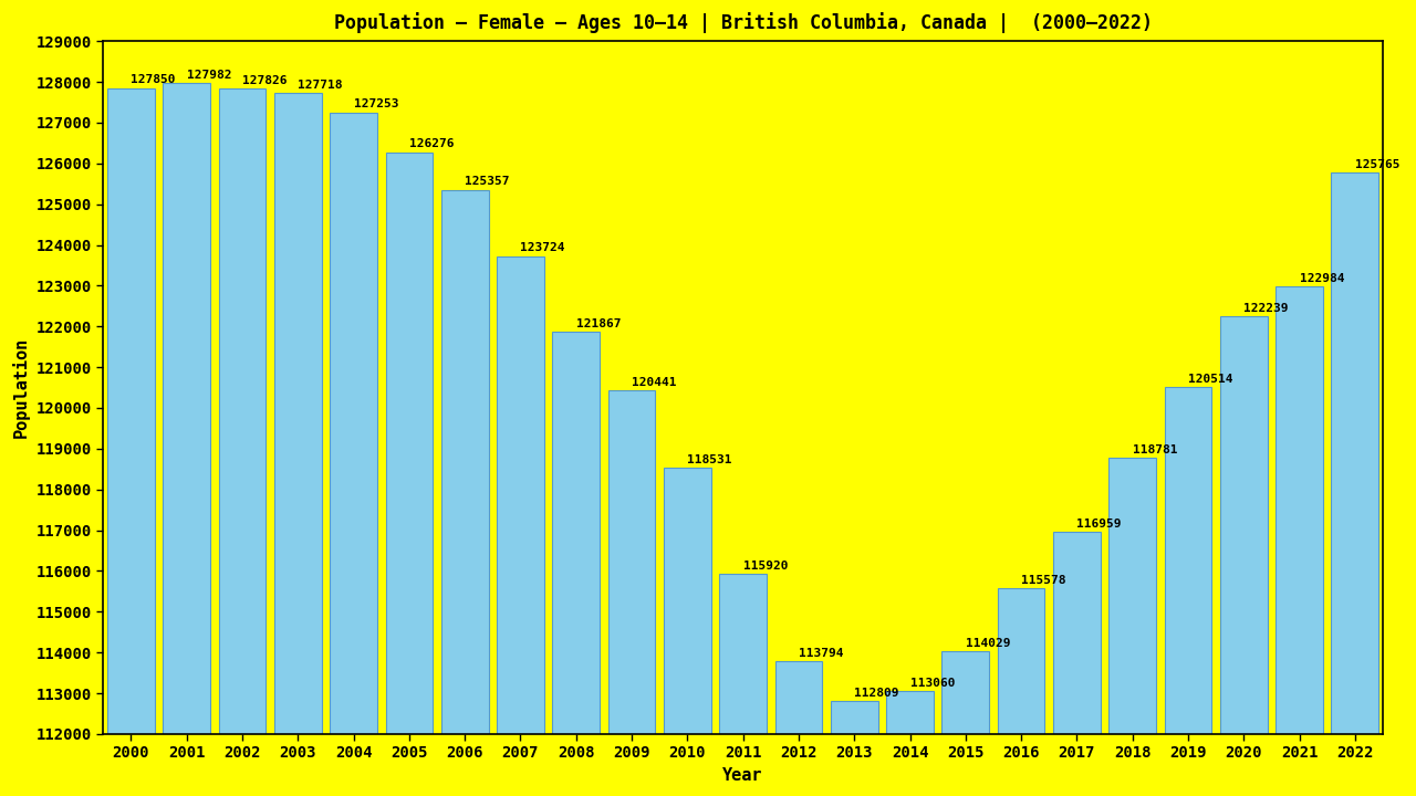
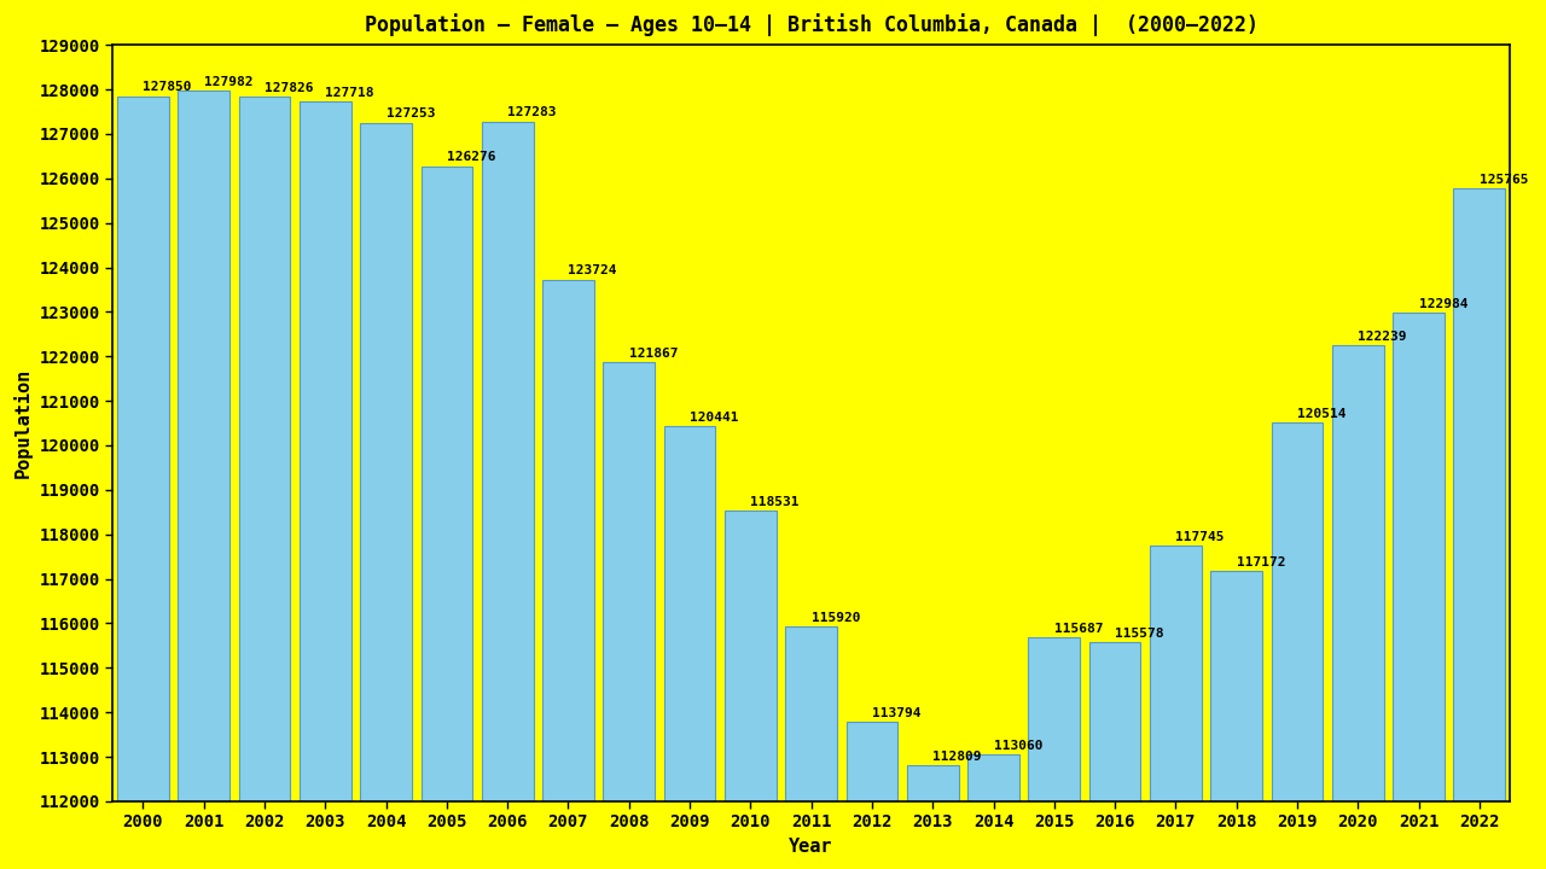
2006: 125357 -> 127283
2015: 114029 -> 115687
2017: 116959 -> 117745
2018: 118781 -> 117172
